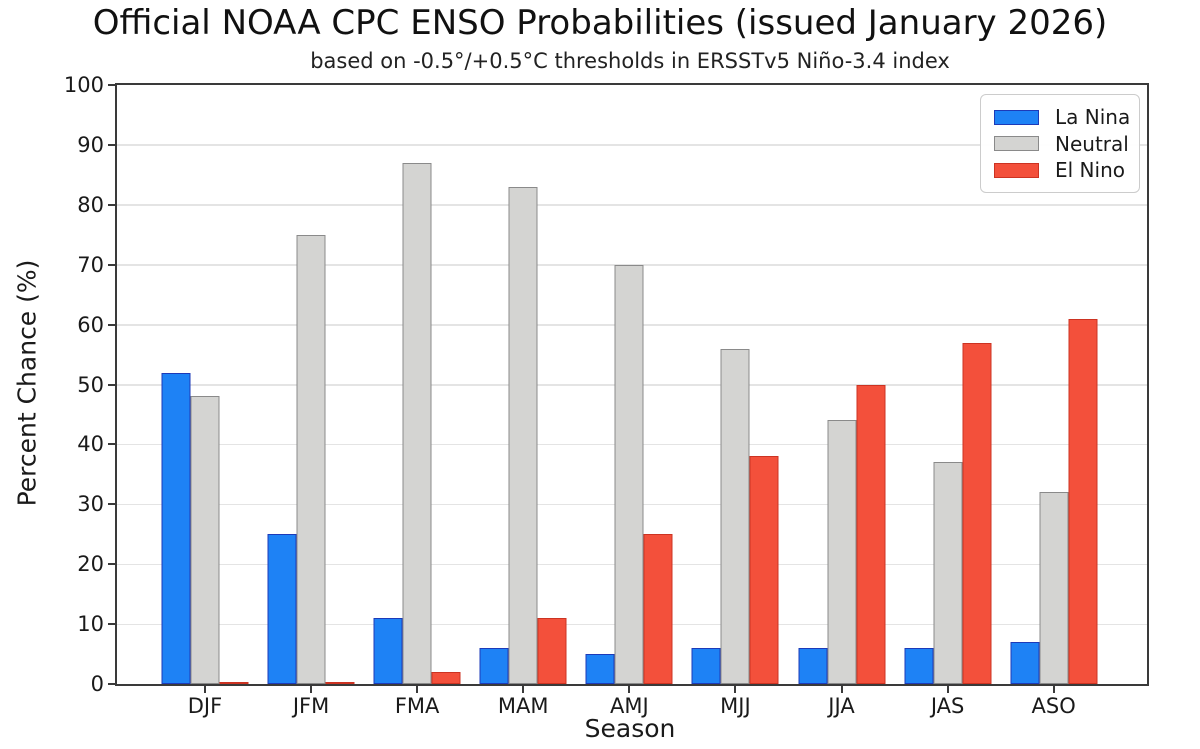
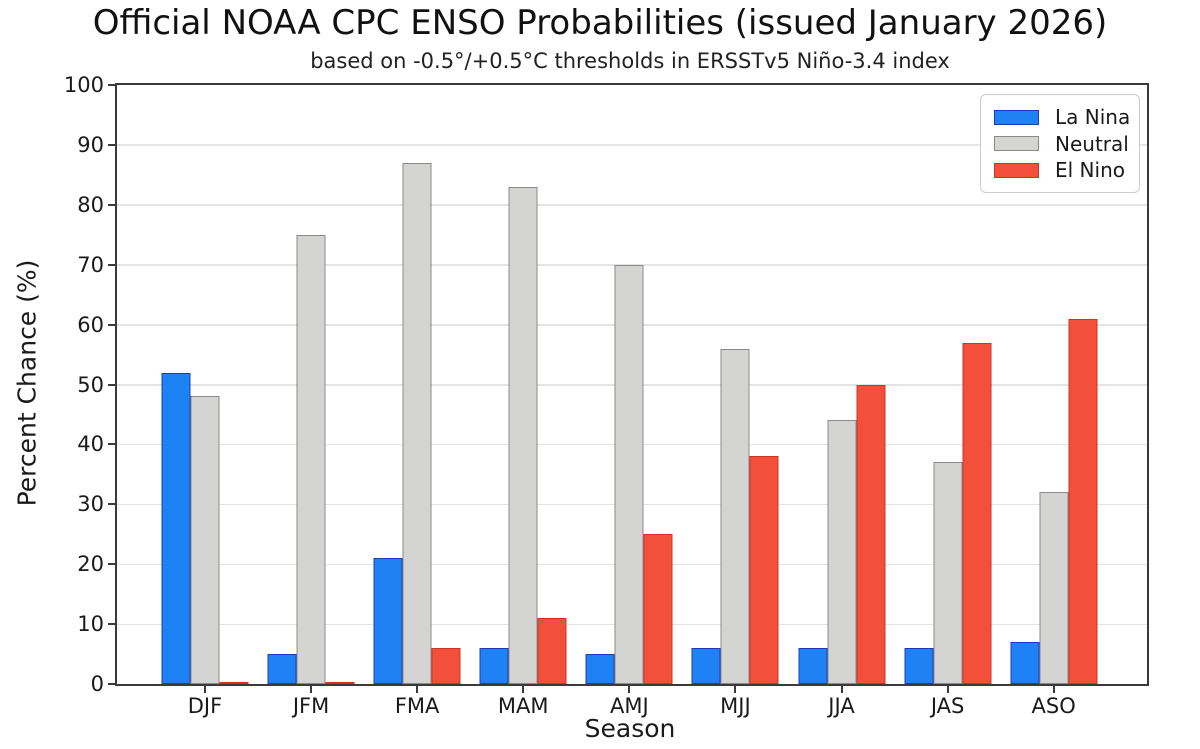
La Nina/JFM: 25 -> 5
La Nina/FMA: 11 -> 21
El Nino/FMA: 2 -> 6
